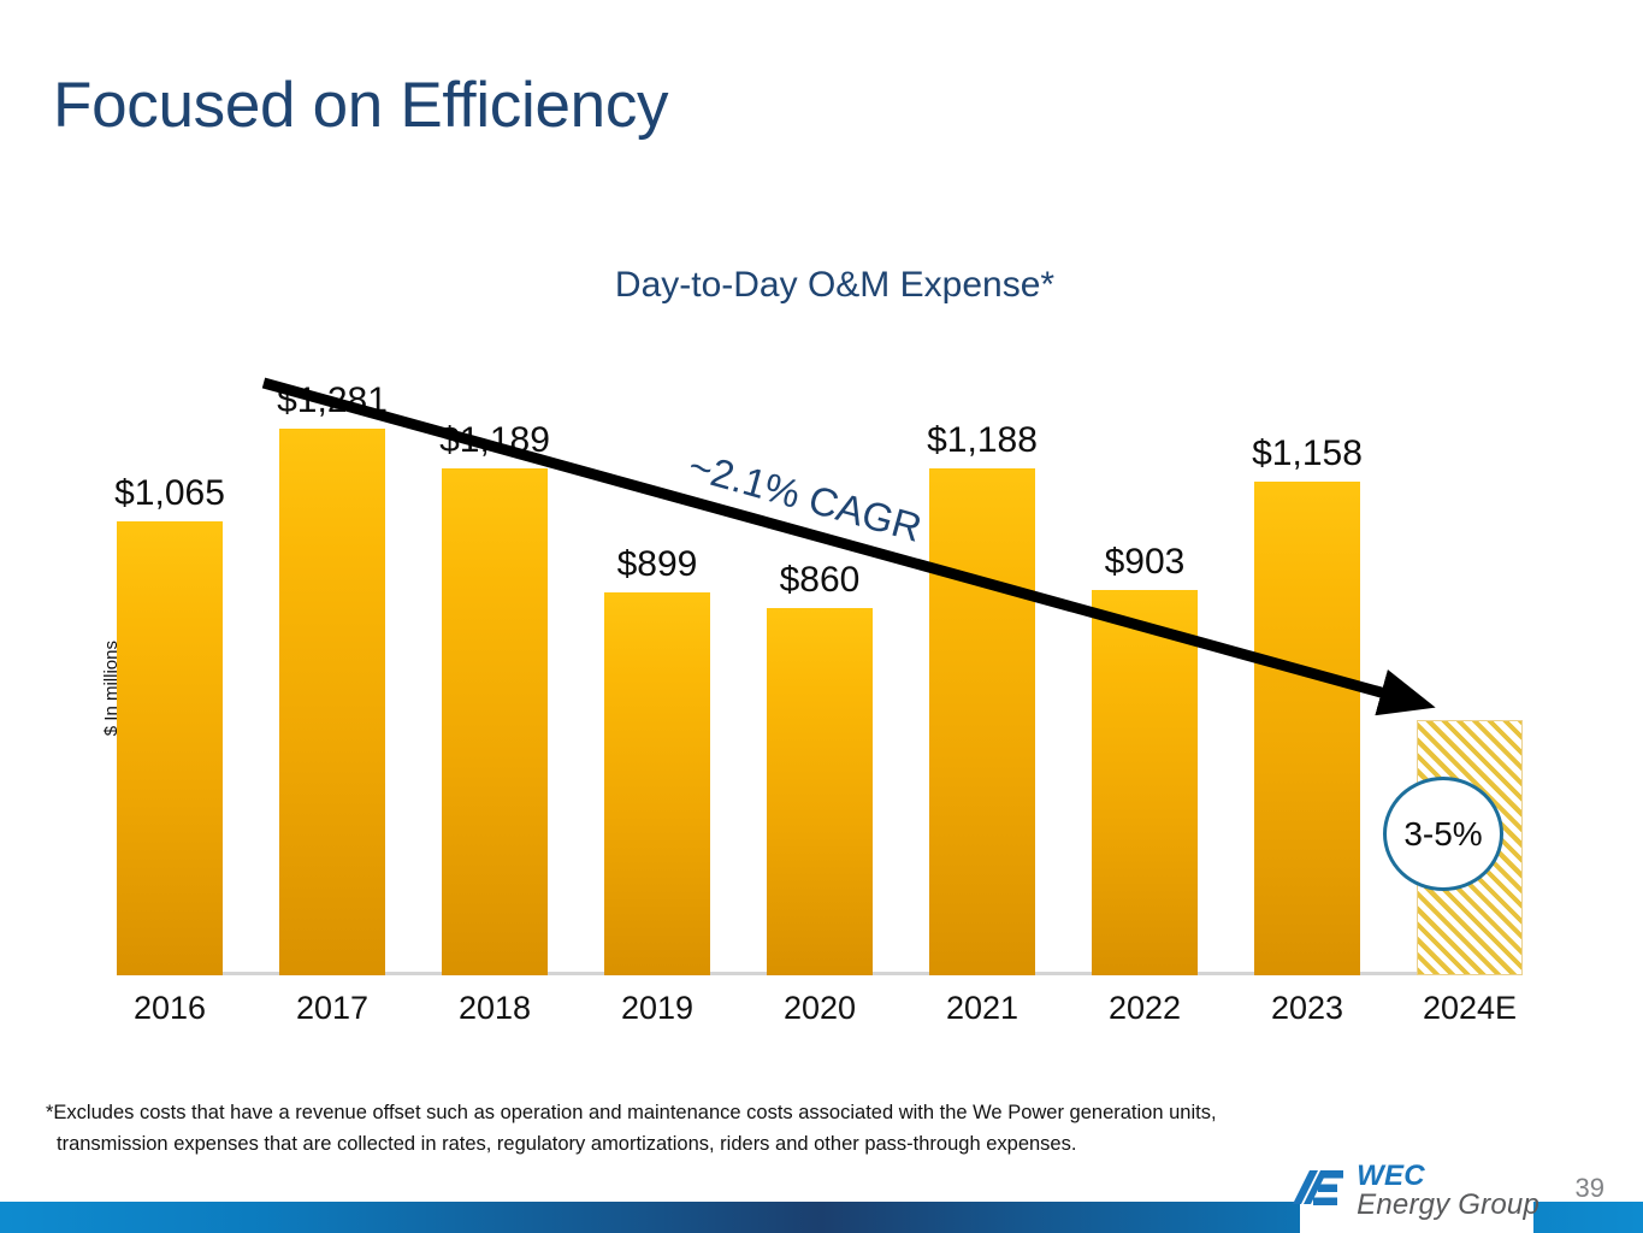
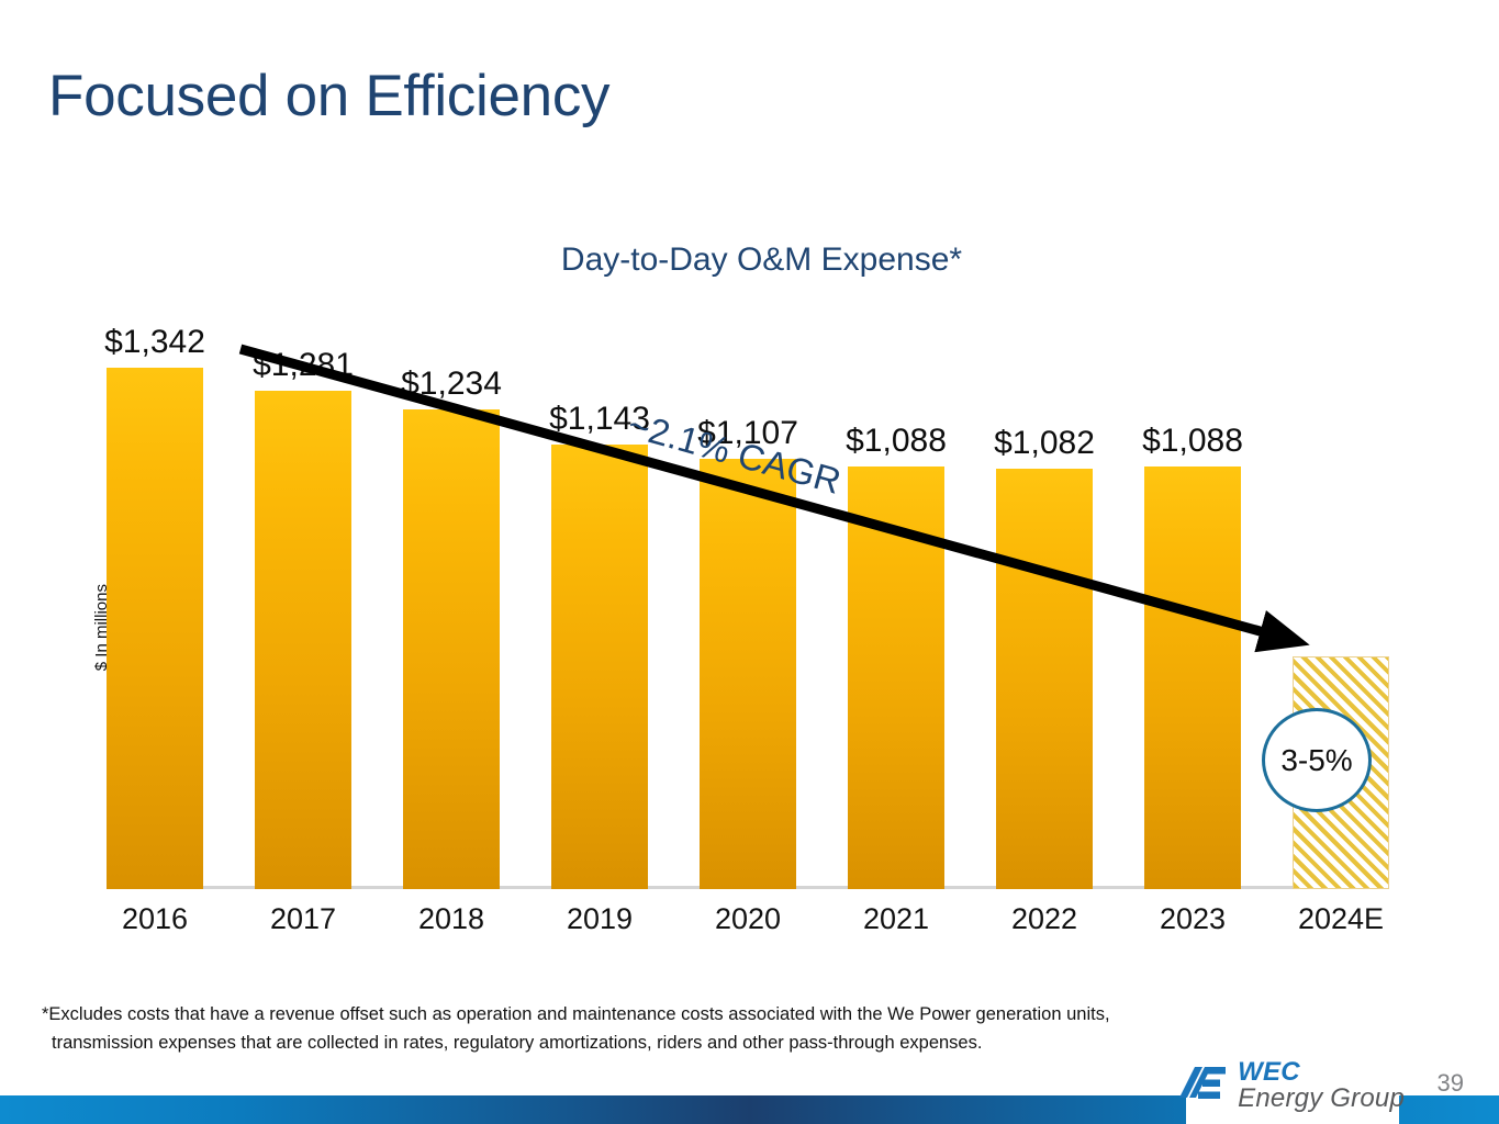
2016: $1,065 -> $1,342
2018: $1,189 -> $1,234
2019: $899 -> $1,143
2020: $860 -> $1,107
2021: $1,188 -> $1,088
2022: $903 -> $1,082
2023: $1,158 -> $1,088
